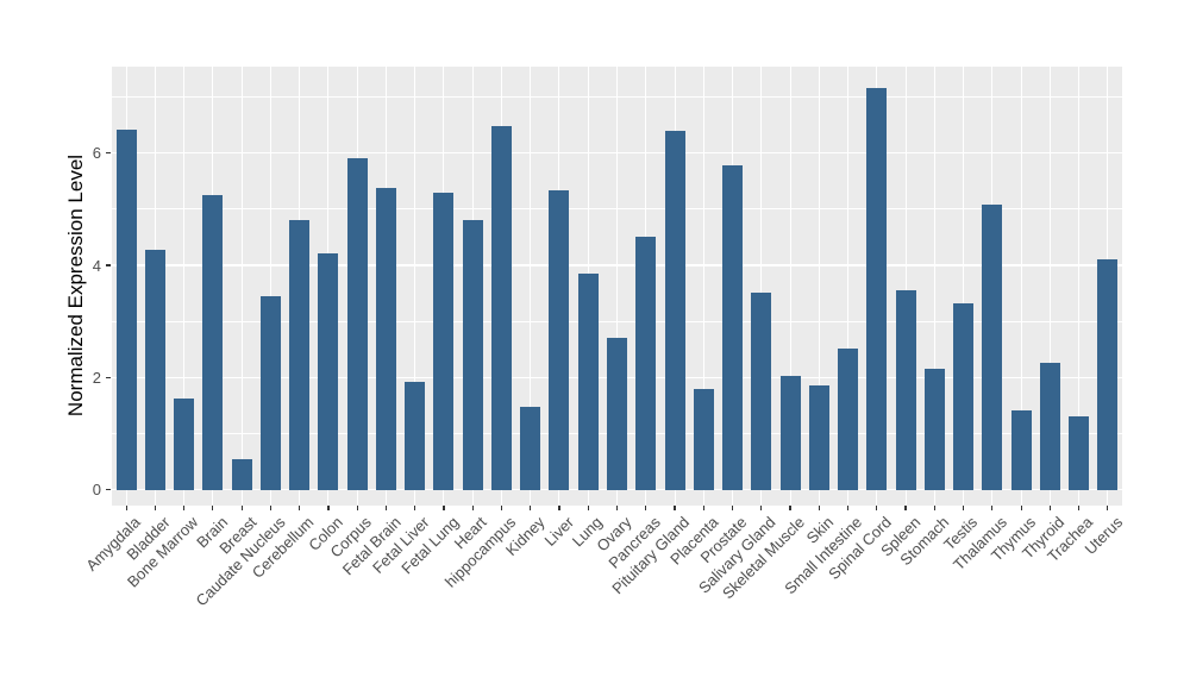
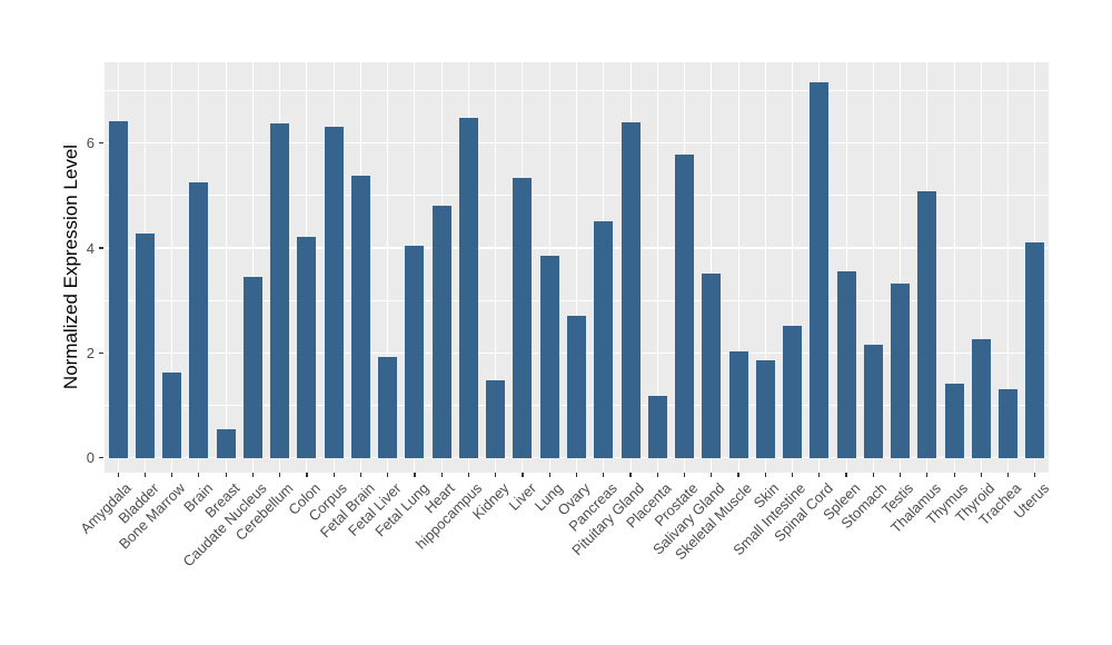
Cerebellum: 4.8 -> 6.4
Corpus: 5.9 -> 6.3
Fetal Lung: 5.3 -> 4.0
Placenta: 1.8 -> 1.2
